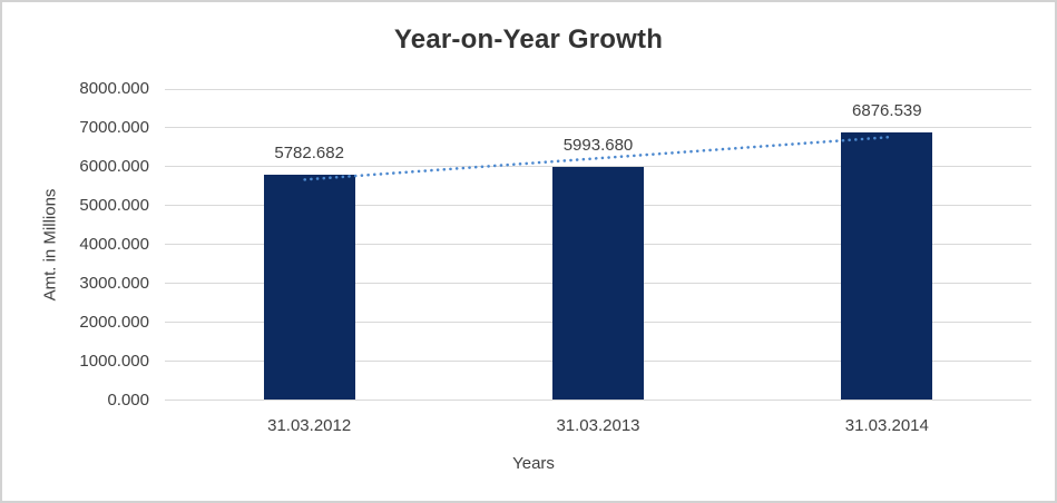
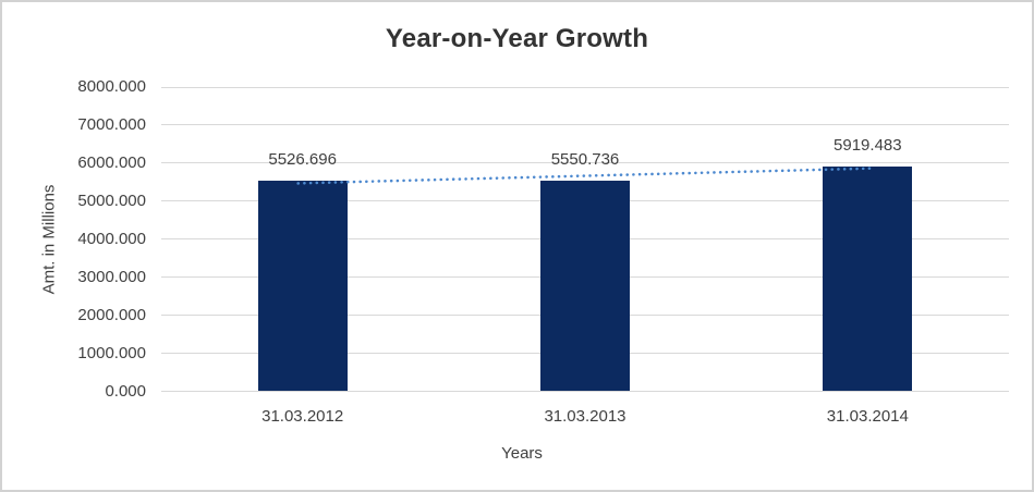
31.03.2012: 5782.682 -> 5526.696
31.03.2013: 5993.680 -> 5550.736
31.03.2014: 6876.539 -> 5919.483
